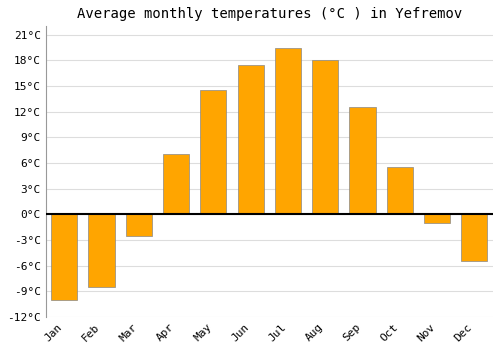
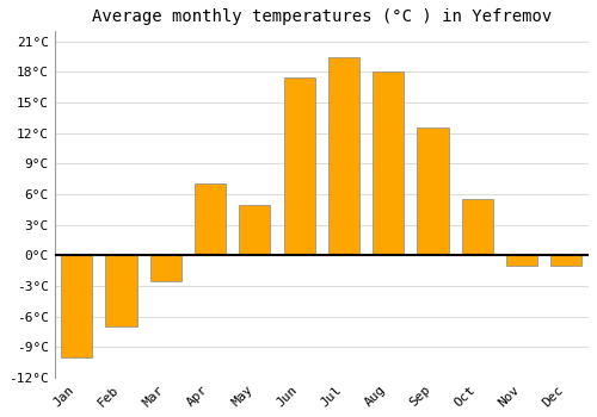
Feb: -8.5°C -> -7.0°C
May: 14.5°C -> 5.0°C
Dec: -5.5°C -> -1.0°C
